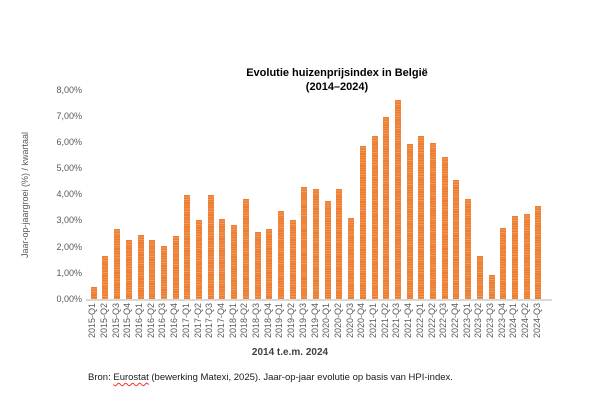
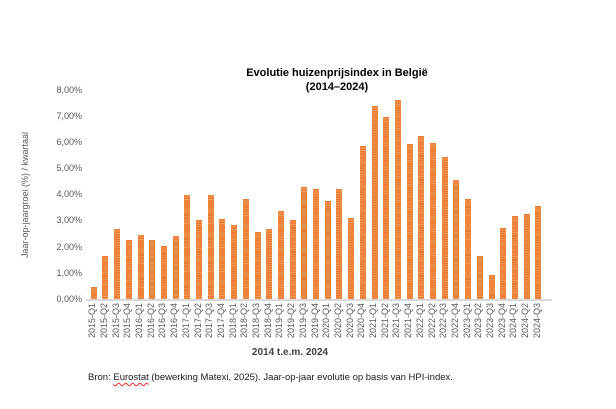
2021-Q1: 6,2% -> 7,4%
